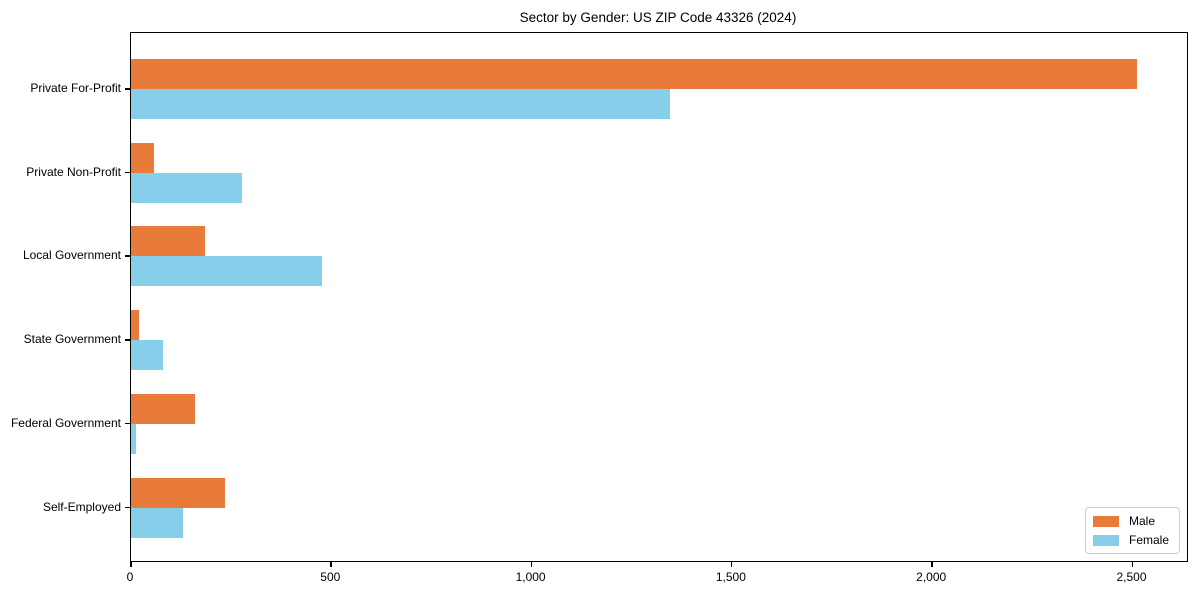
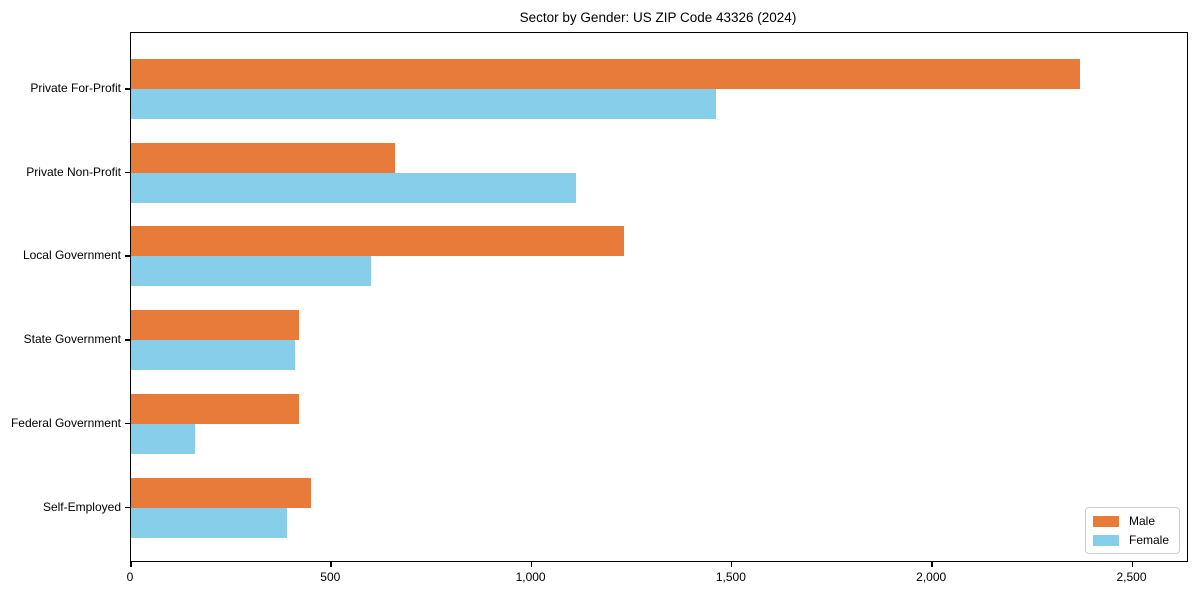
Male/Private For-Profit: 2510 -> 2370
Female/Private For-Profit: 1340 -> 1460
Male/Private Non-Profit: 60 -> 660
Female/Private Non-Profit: 280 -> 1110
Male/Local Government: 180 -> 1230
Female/Local Government: 480 -> 600
Male/State Government: 20 -> 420
Female/State Government: 80 -> 410
Male/Federal Government: 160 -> 420
Female/Federal Government: 10 -> 160
Male/Self-Employed: 240 -> 450
Female/Self-Employed: 130 -> 390
